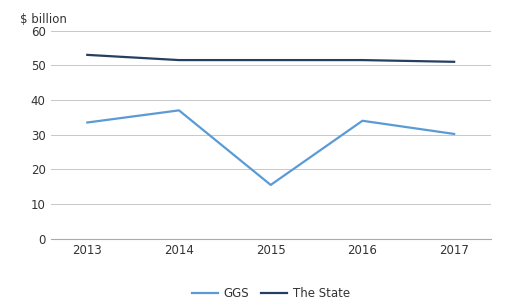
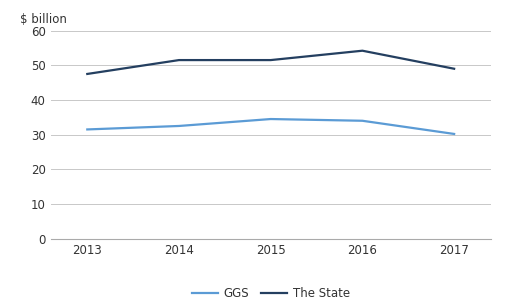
GGS/2013: 33.5 -> 31.5
The State/2013: 53.0 -> 47.5
GGS/2014: 37.0 -> 32.5
GGS/2015: 15.5 -> 34.5
The State/2016: 51.5 -> 54.2
The State/2017: 51.0 -> 49.0
